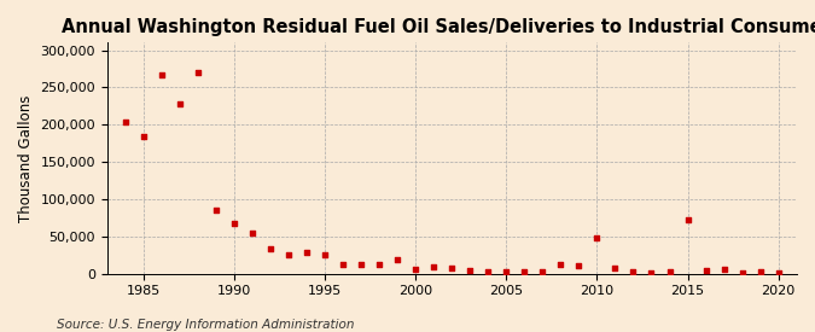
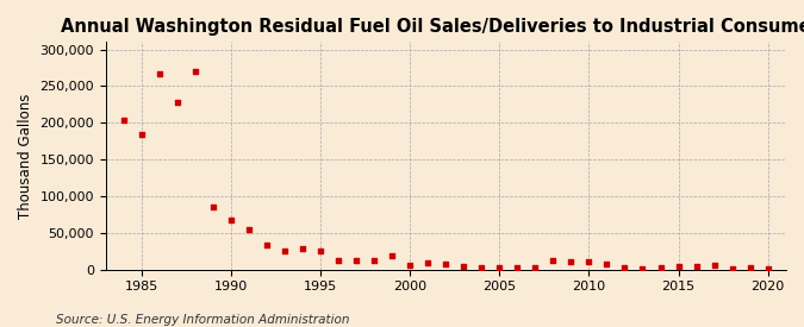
2010: 48,000 -> 11,000
2015: 72,000 -> 4,000
